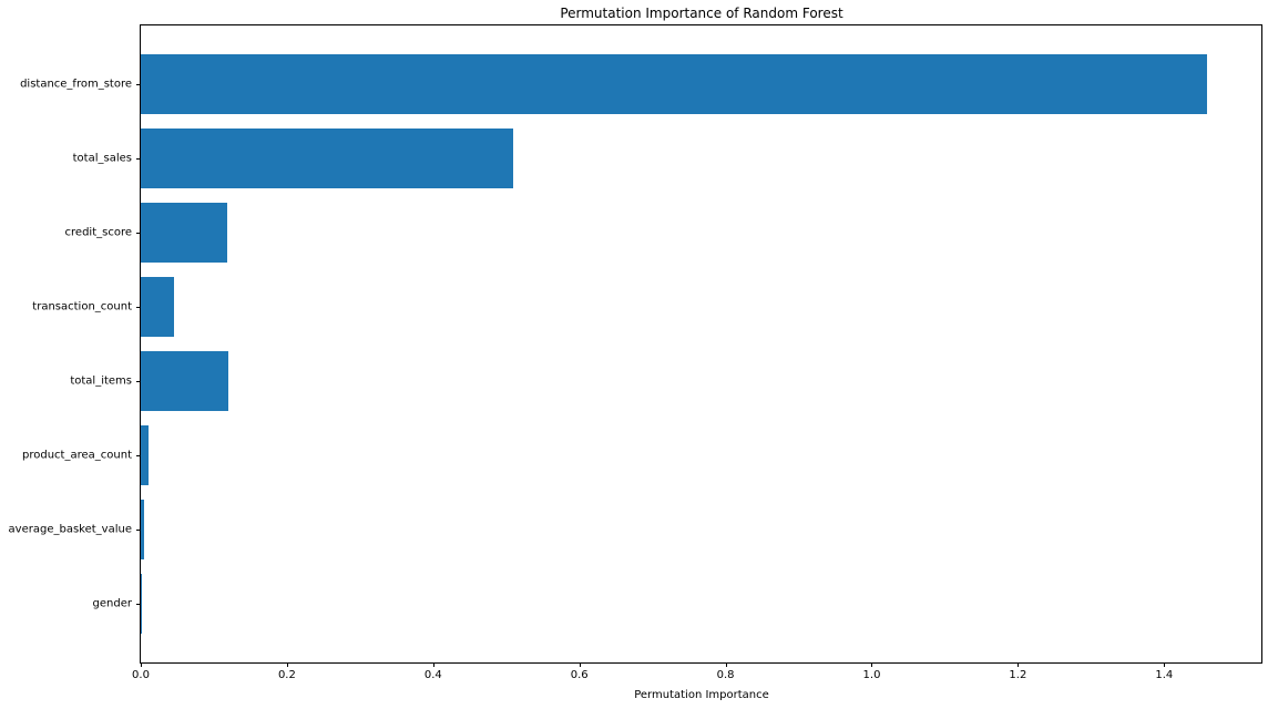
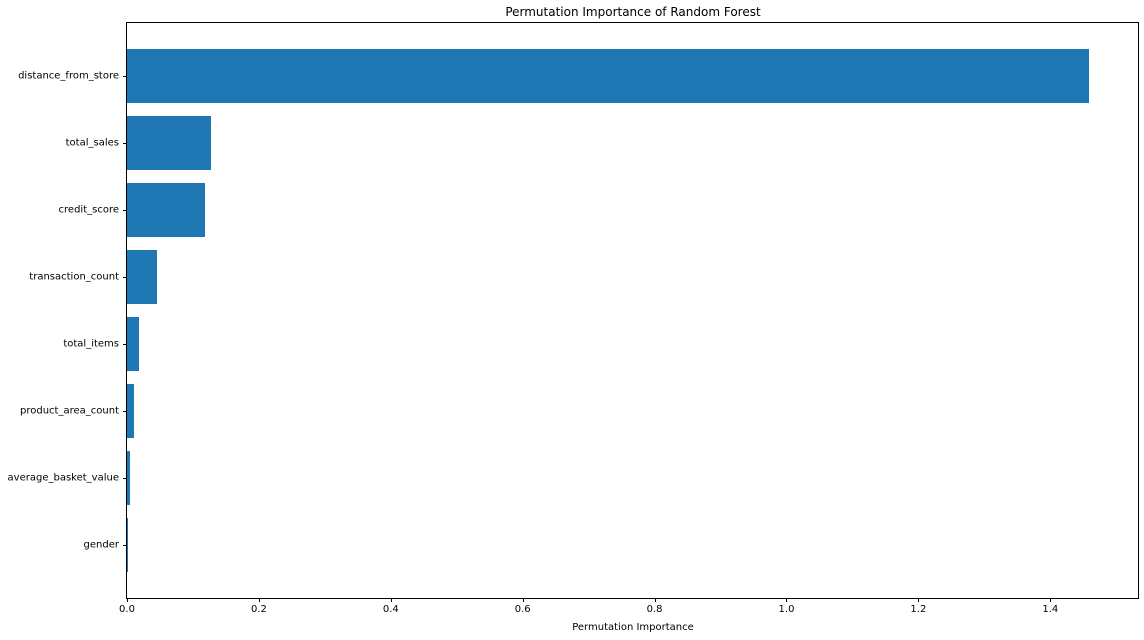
total_sales: 0.51 -> 0.13
total_items: 0.12 -> 0.02
